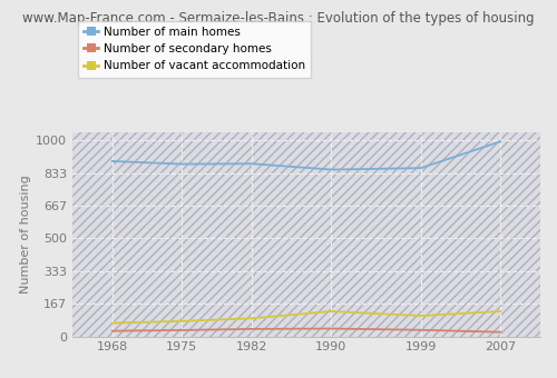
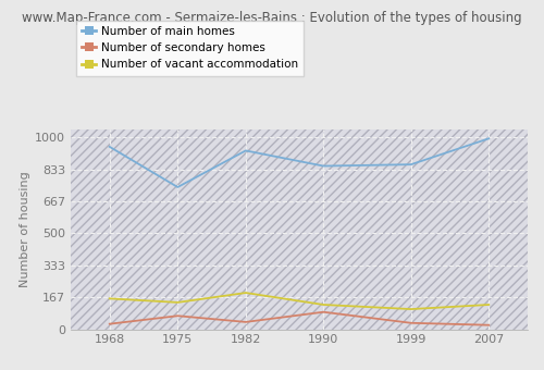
Number of main homes/1968: 890 -> 950
Number of vacant accommodation/1968: 70 -> 160
Number of main homes/1975: 880 -> 740
Number of secondary homes/1975: 30 -> 70
Number of vacant accommodation/1975: 80 -> 140
Number of main homes/1982: 880 -> 930
Number of vacant accommodation/1982: 90 -> 190
Number of secondary homes/1990: 40 -> 90
